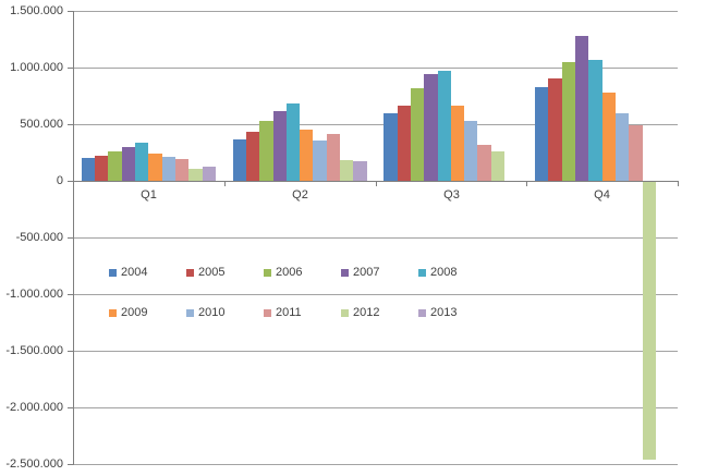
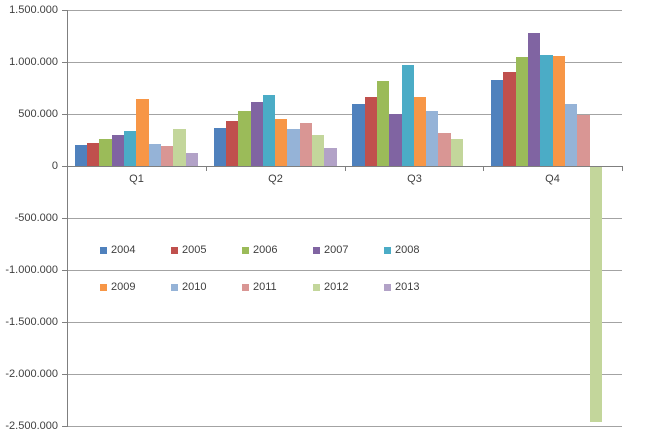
2009/Q1: 240000 -> 640000
2012/Q1: 100000 -> 360000
2012/Q2: 180000 -> 300000
2007/Q3: 940000 -> 500000
2009/Q4: 780000 -> 1060000
